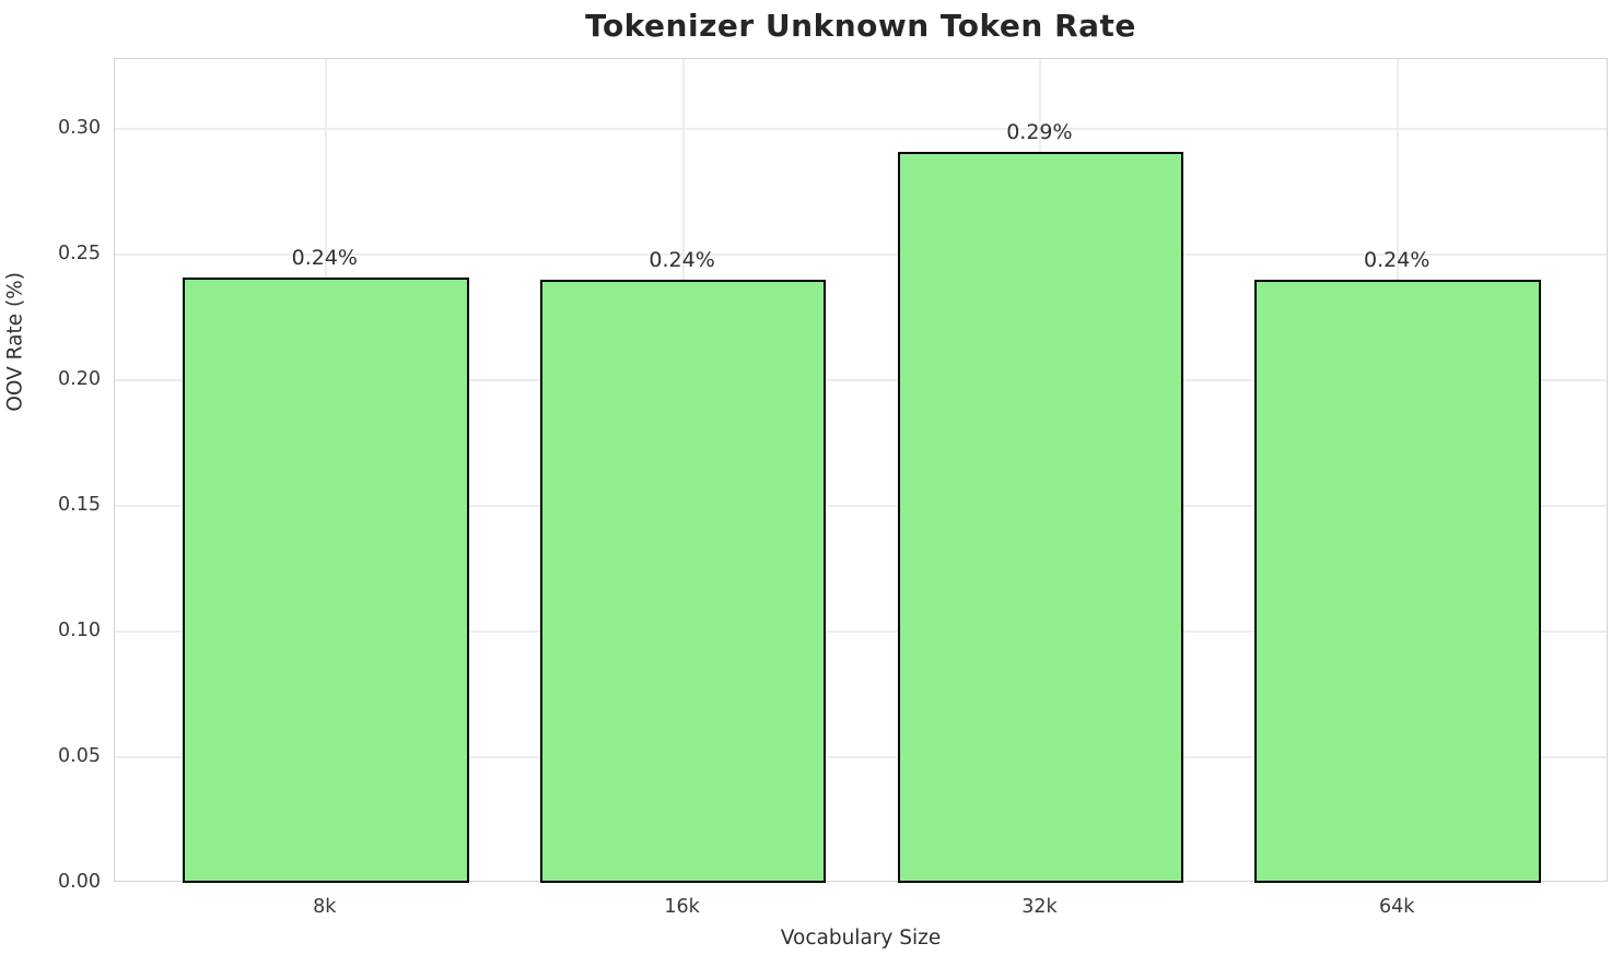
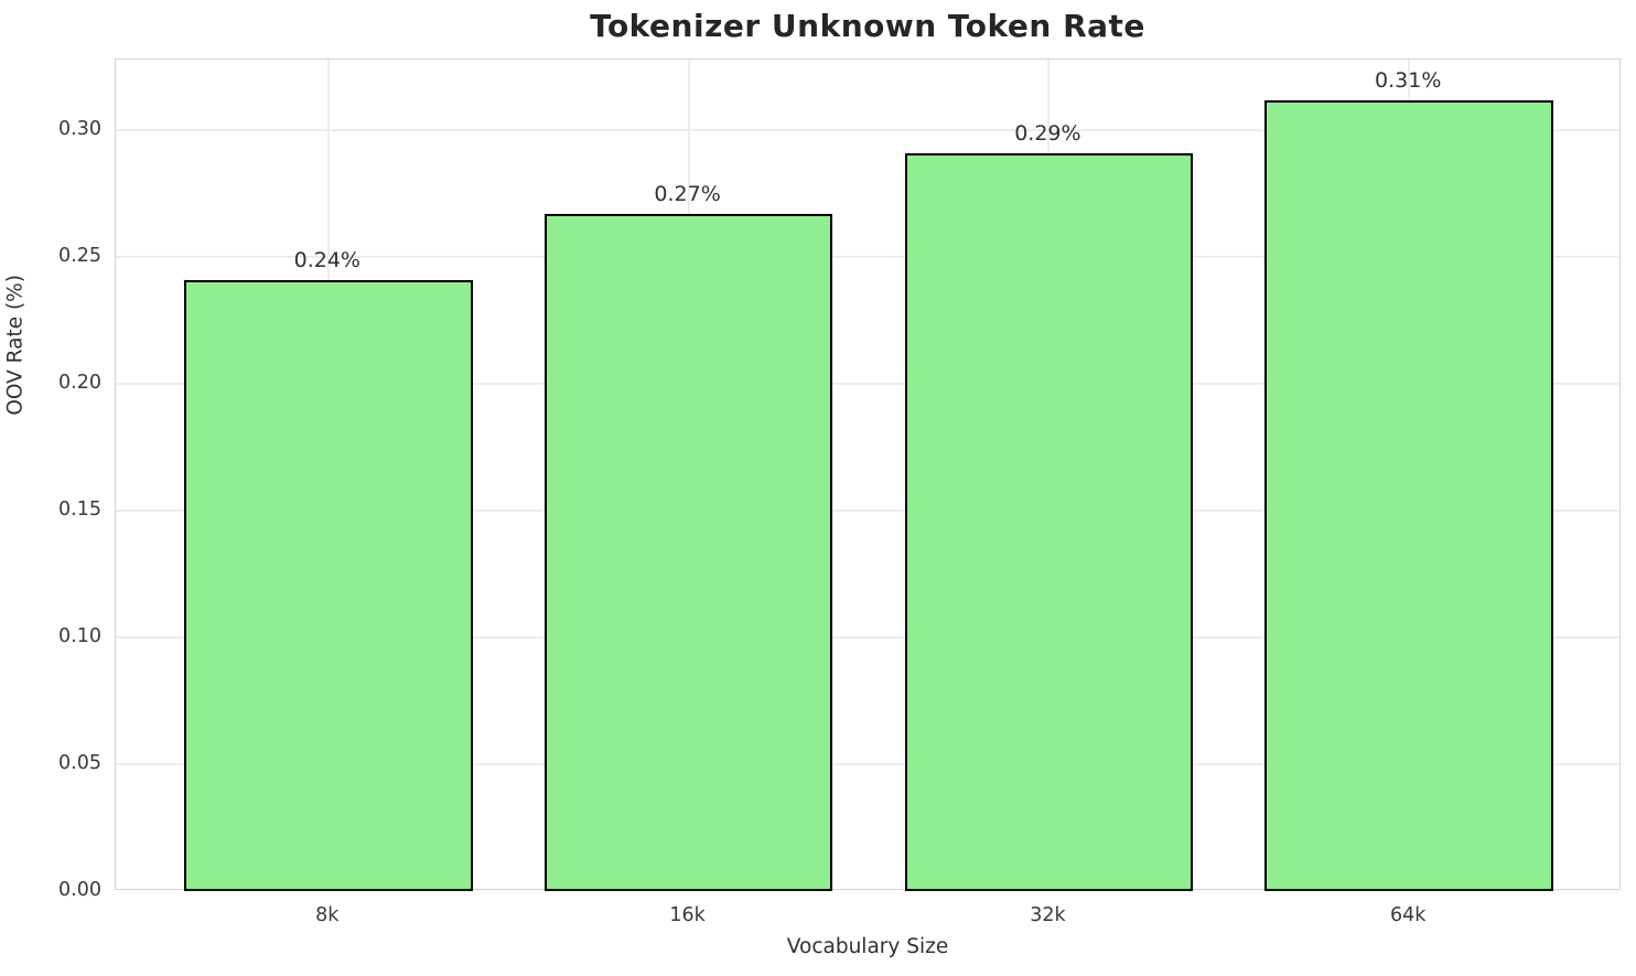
16k: 0.24% -> 0.27%
64k: 0.24% -> 0.31%
